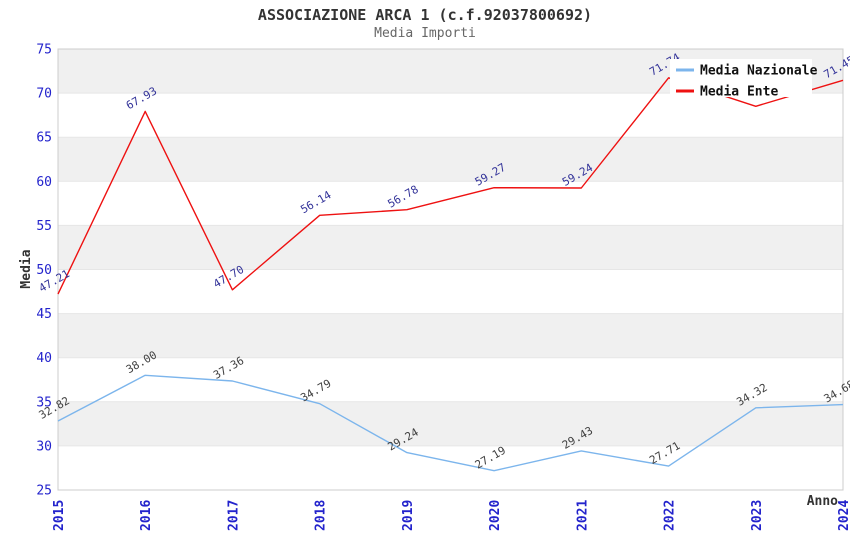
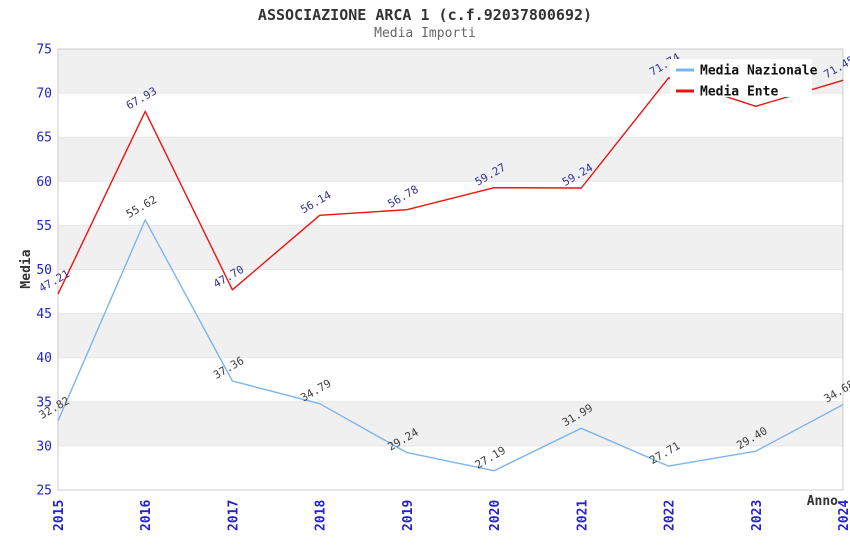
Media Nazionale/2016: 38.00 -> 55.62
Media Nazionale/2021: 29.43 -> 31.99
Media Nazionale/2023: 34.32 -> 29.40
